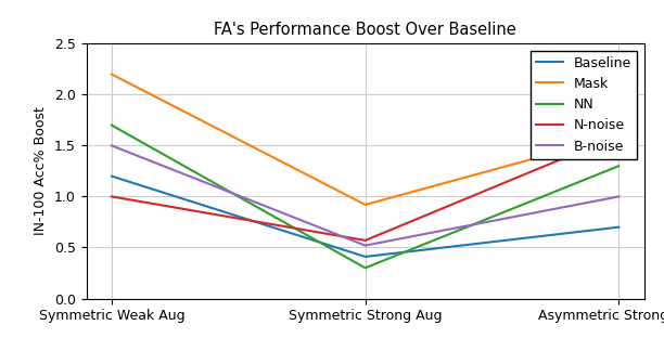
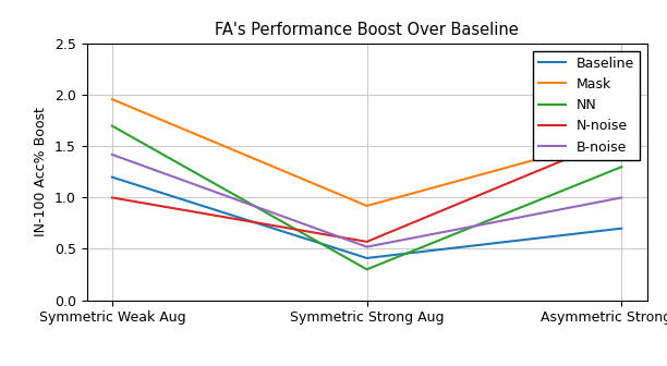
Mask/Symmetric Weak Aug: 2.20 -> 1.96
B-noise/Symmetric Weak Aug: 1.50 -> 1.42
